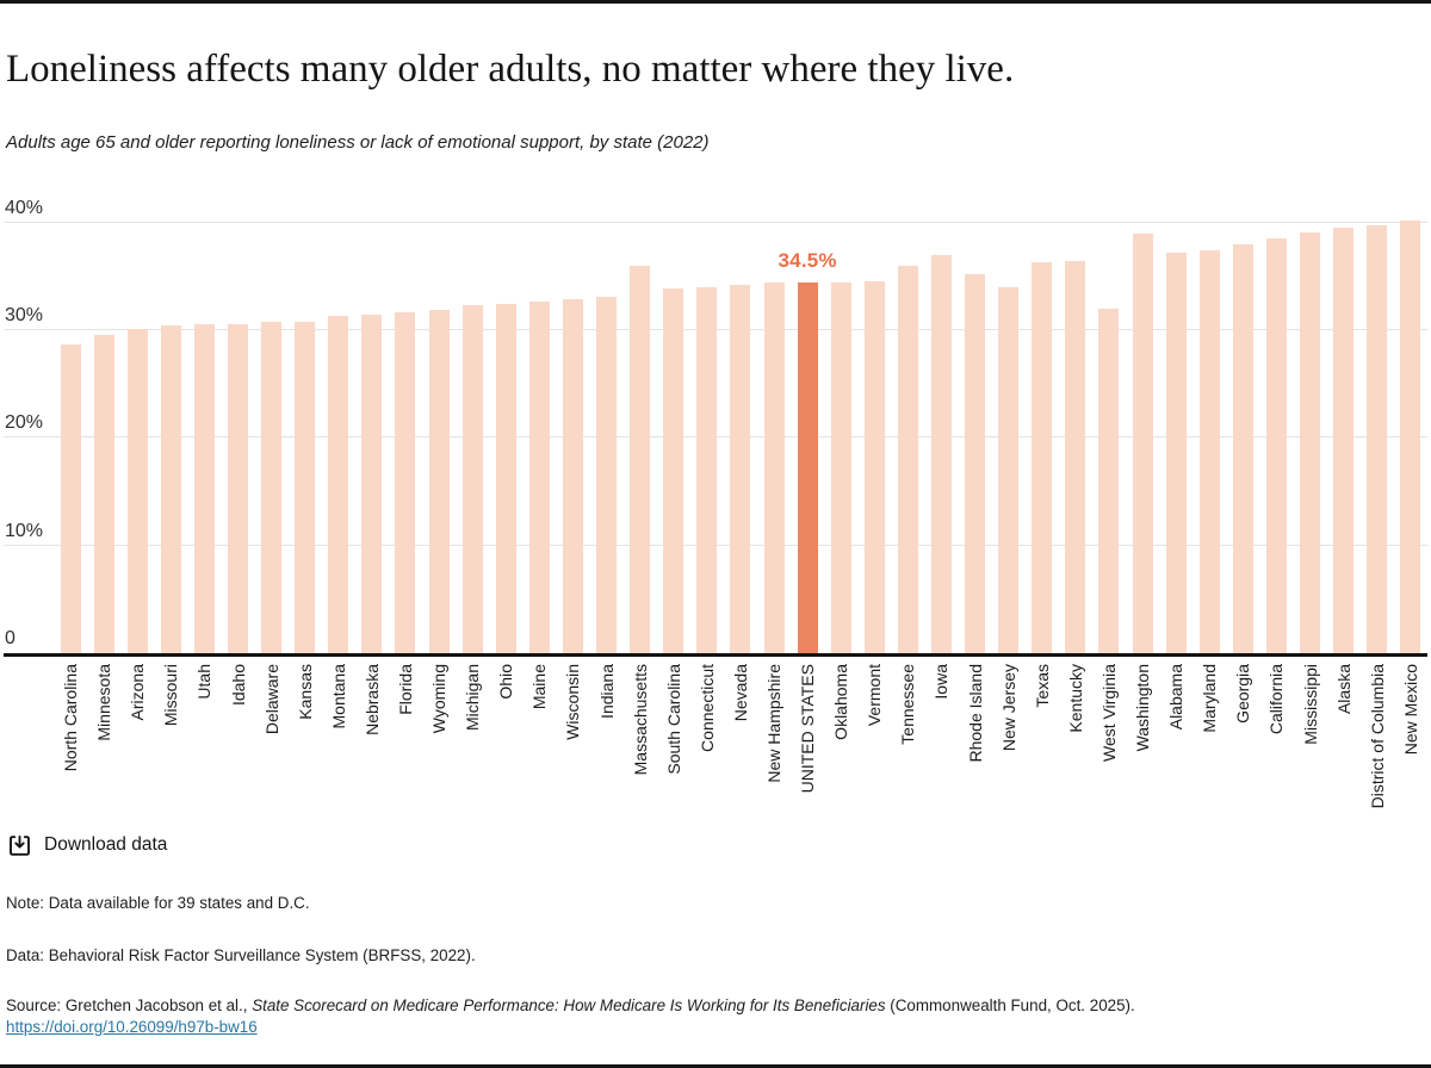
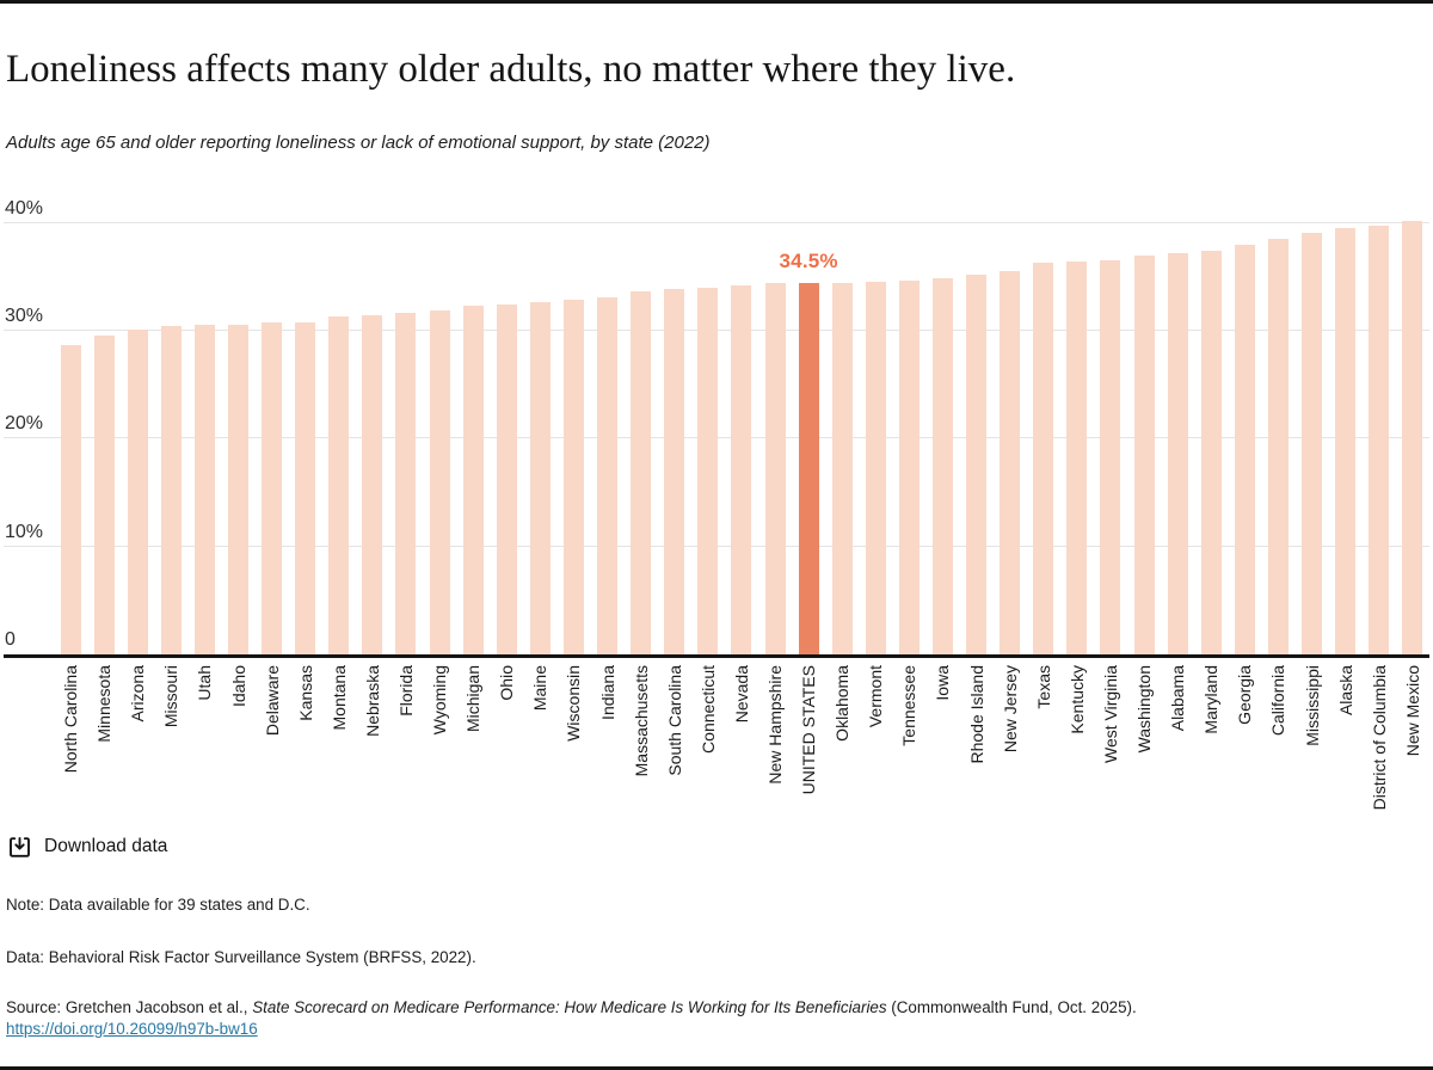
Massachusetts: 36% -> 34%
Tennessee: 36% -> 35%
Iowa: 37% -> 35%
New Jersey: 34% -> 36%
West Virginia: 32% -> 37%
Washington: 39% -> 37%
